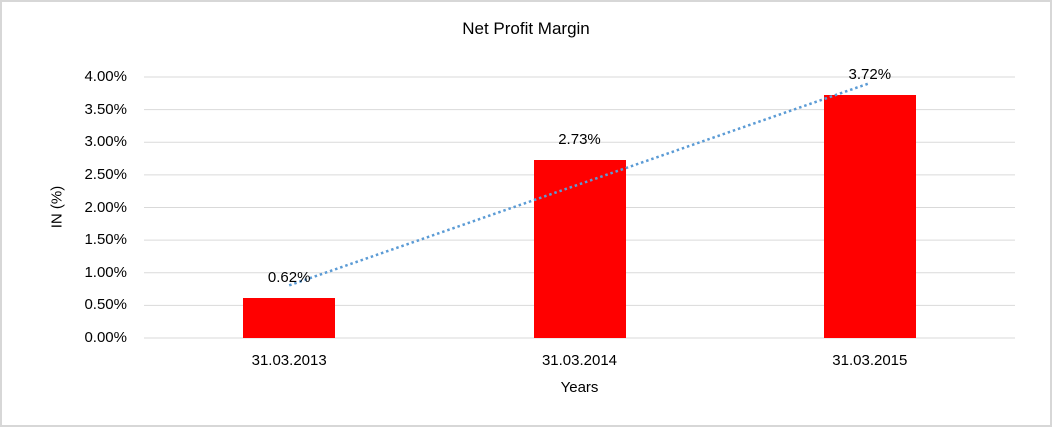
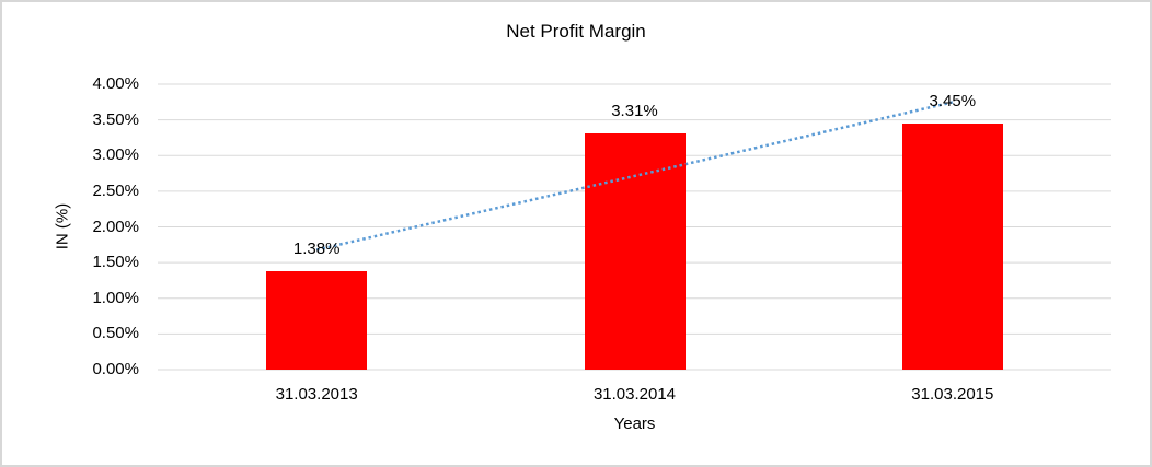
31.03.2013: 0.62% -> 1.38%
31.03.2014: 2.73% -> 3.31%
31.03.2015: 3.72% -> 3.45%
